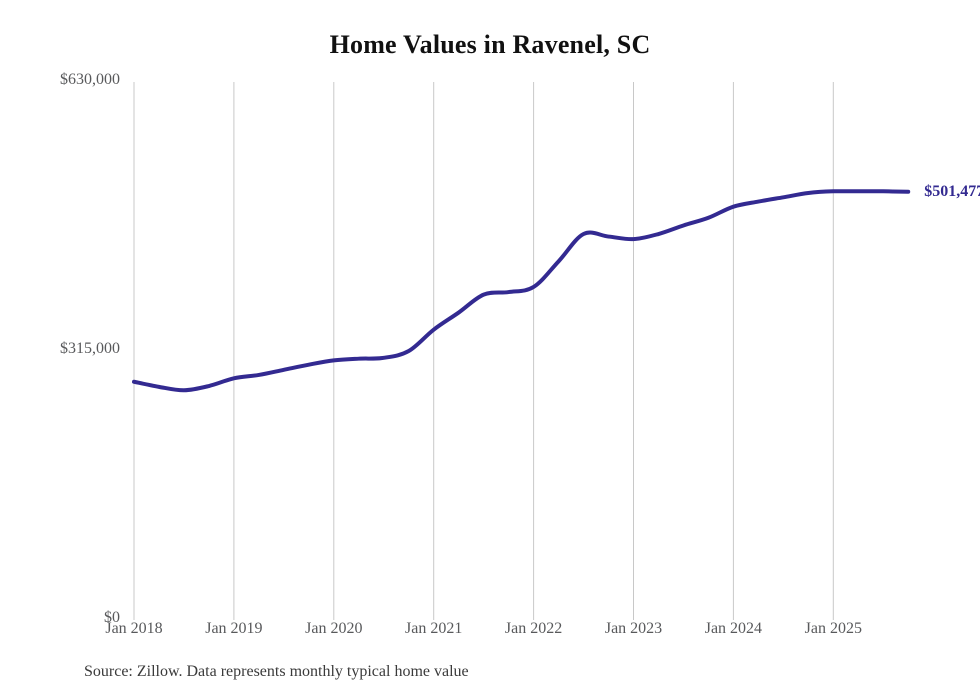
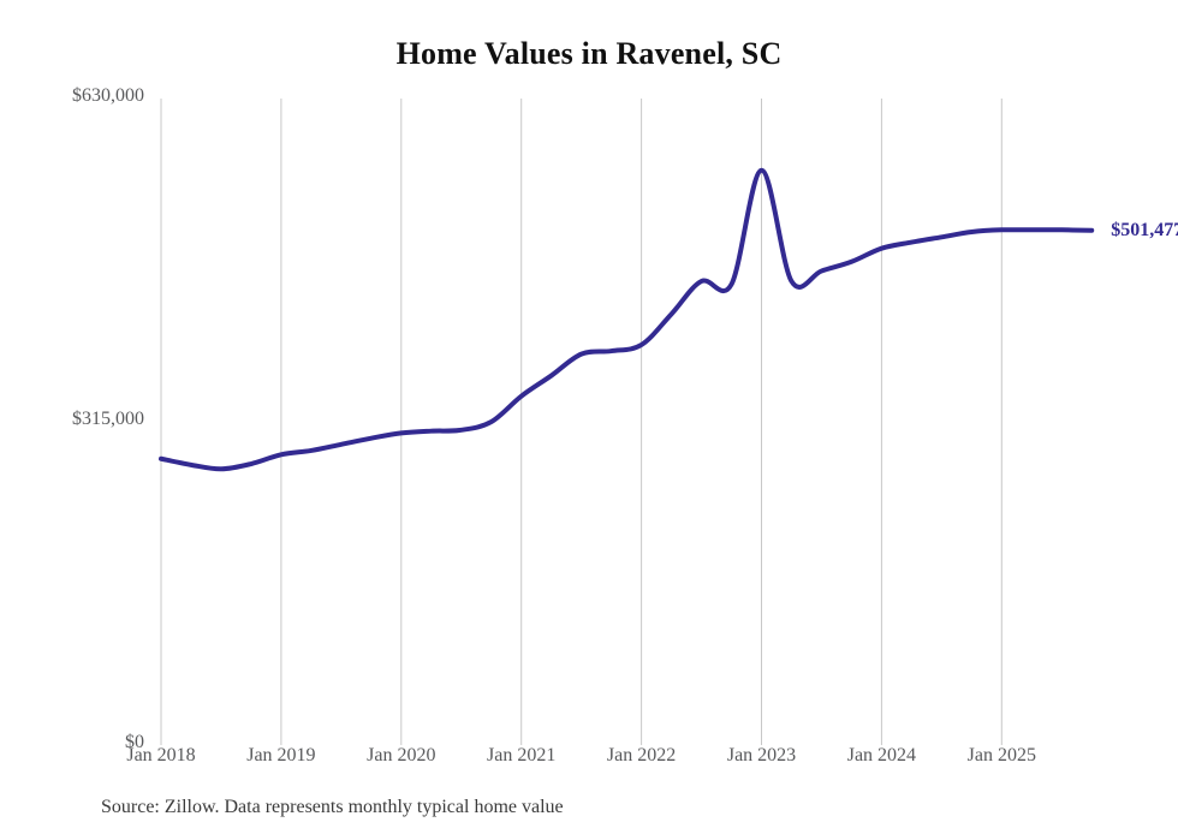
Jan 2023: $450000 -> $560000
